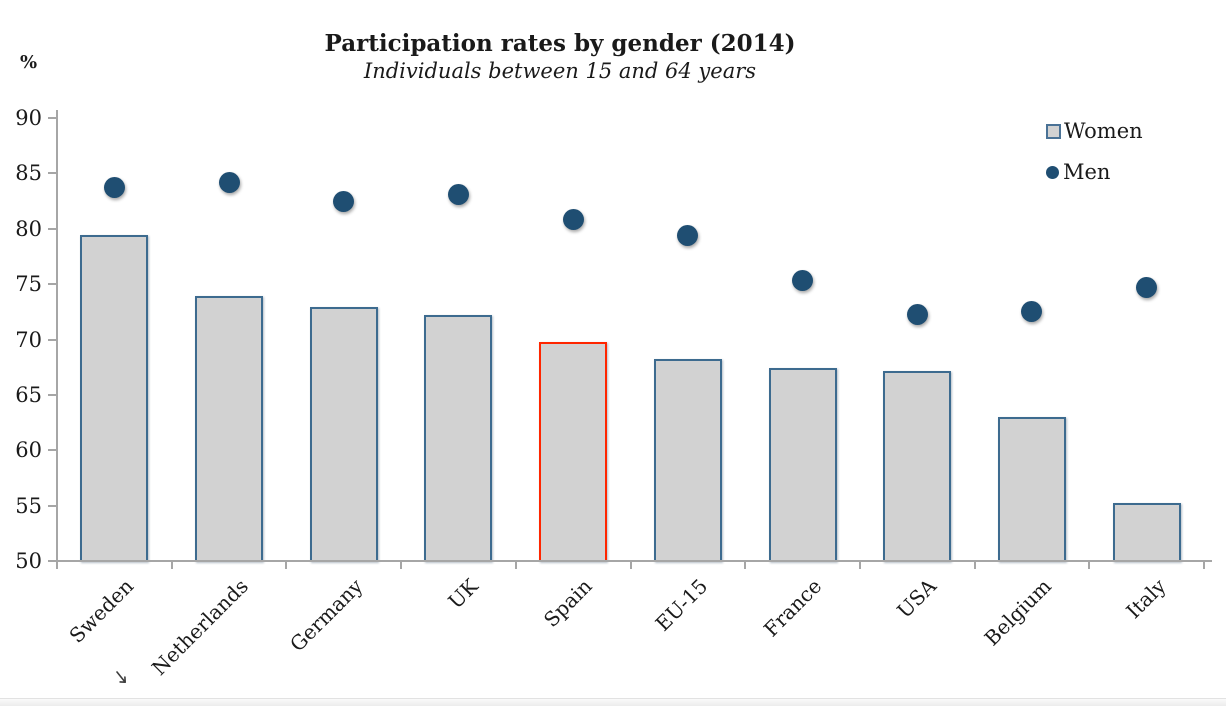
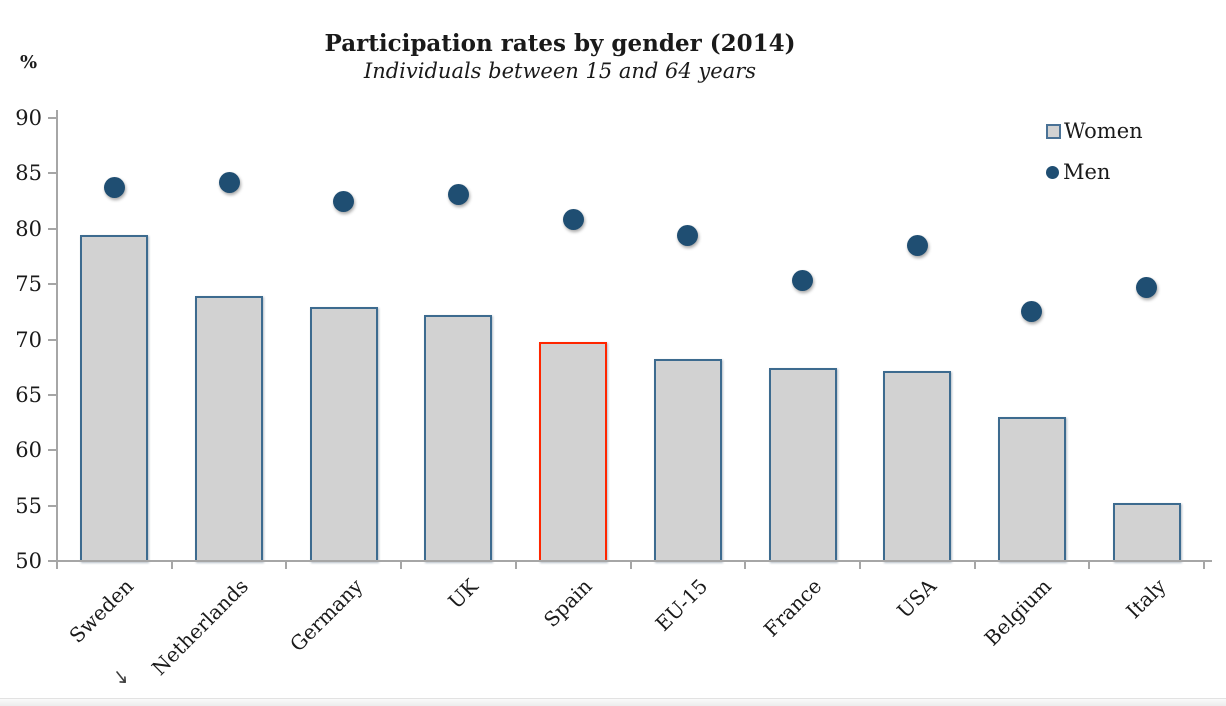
Men/USA: 72.3 -> 78.5
